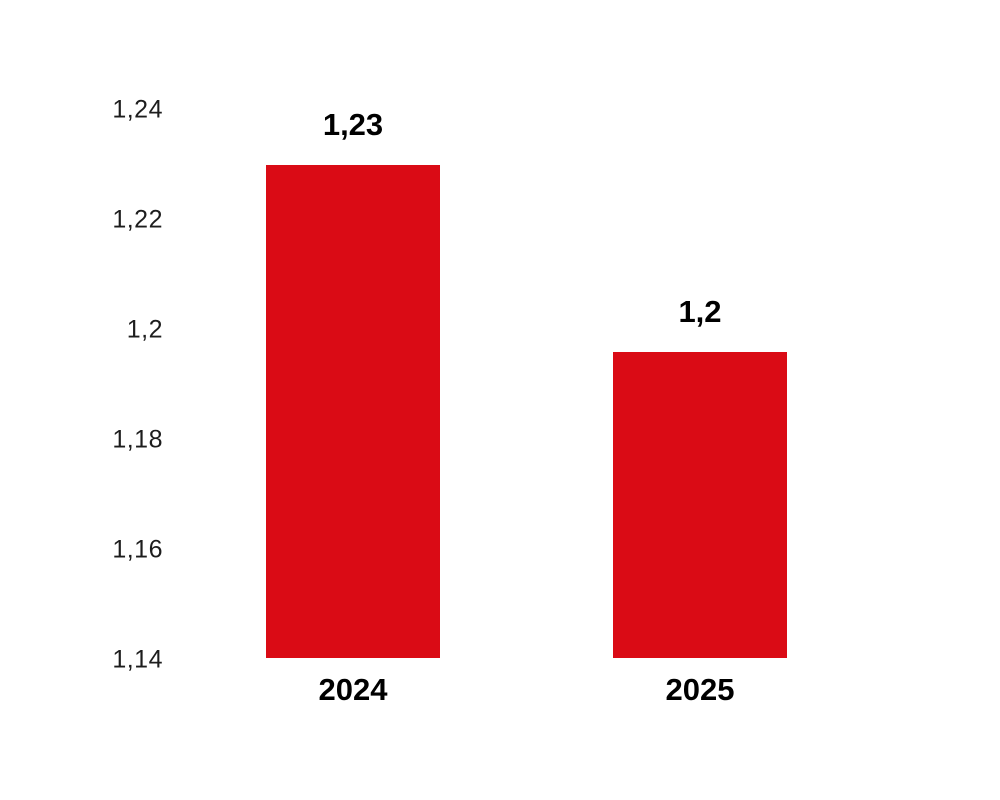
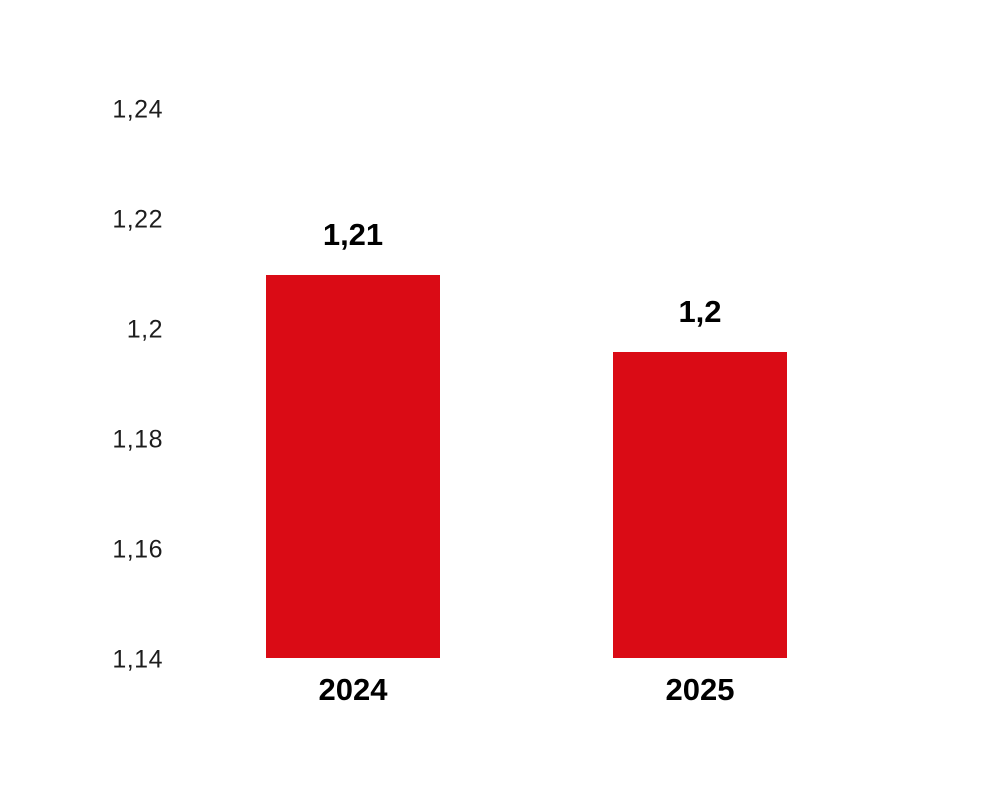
2024: 1,23 -> 1,21
